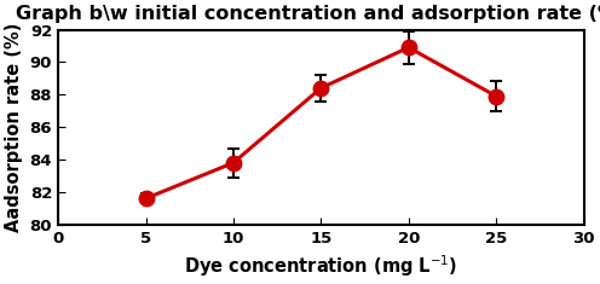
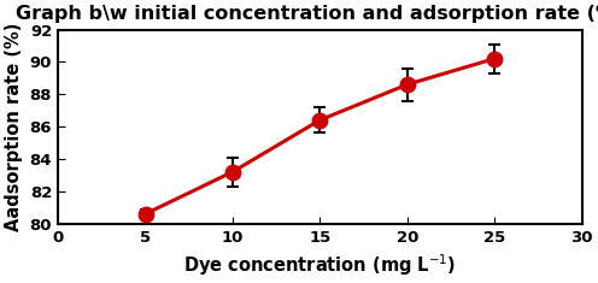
5: 81.6 -> 80.6
10: 83.8 -> 83.2
15: 88.4 -> 86.4
20: 90.9 -> 88.6
25: 87.9 -> 90.2
